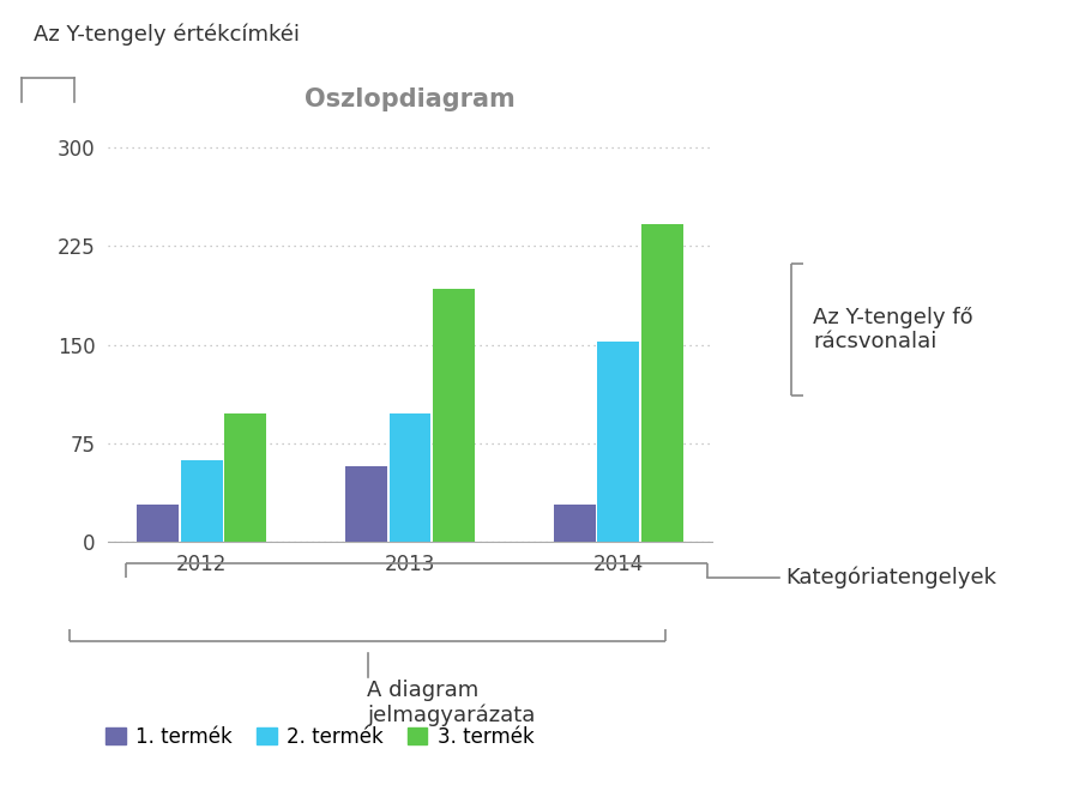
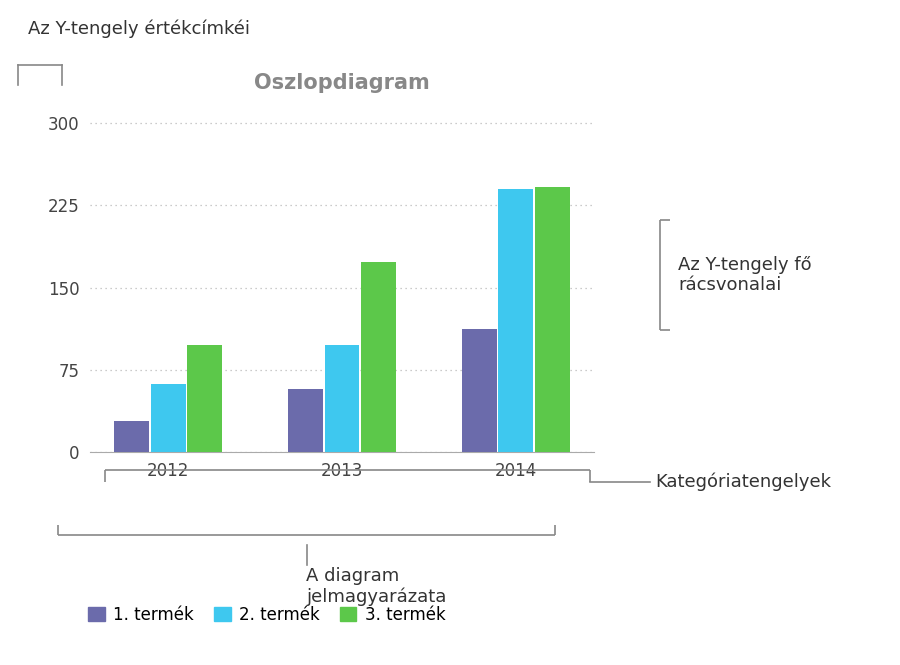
3. termék/2013: 192 -> 173
1. termék/2014: 28 -> 112
2. termék/2014: 152 -> 240
